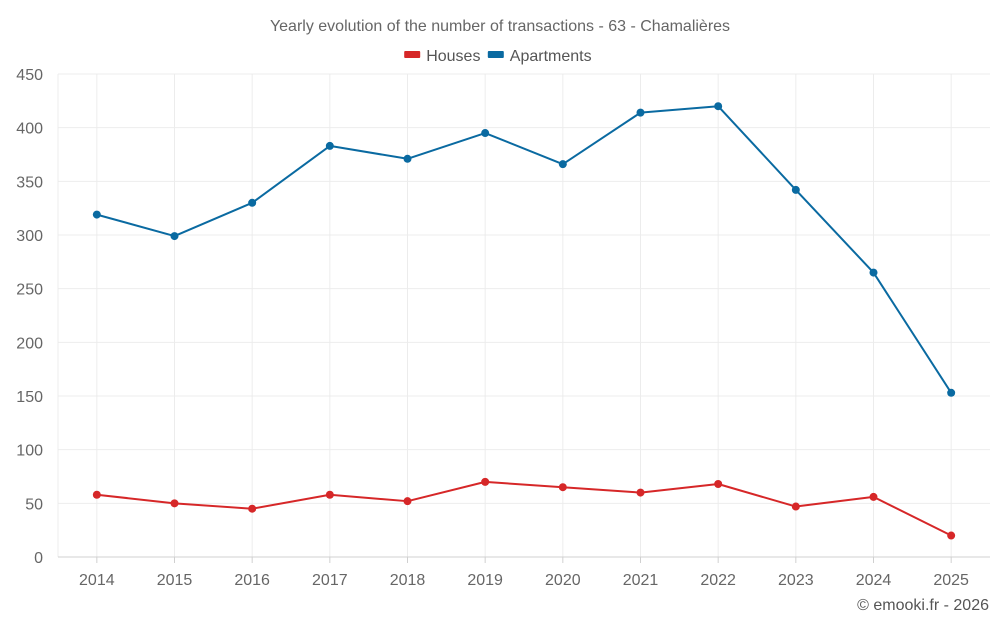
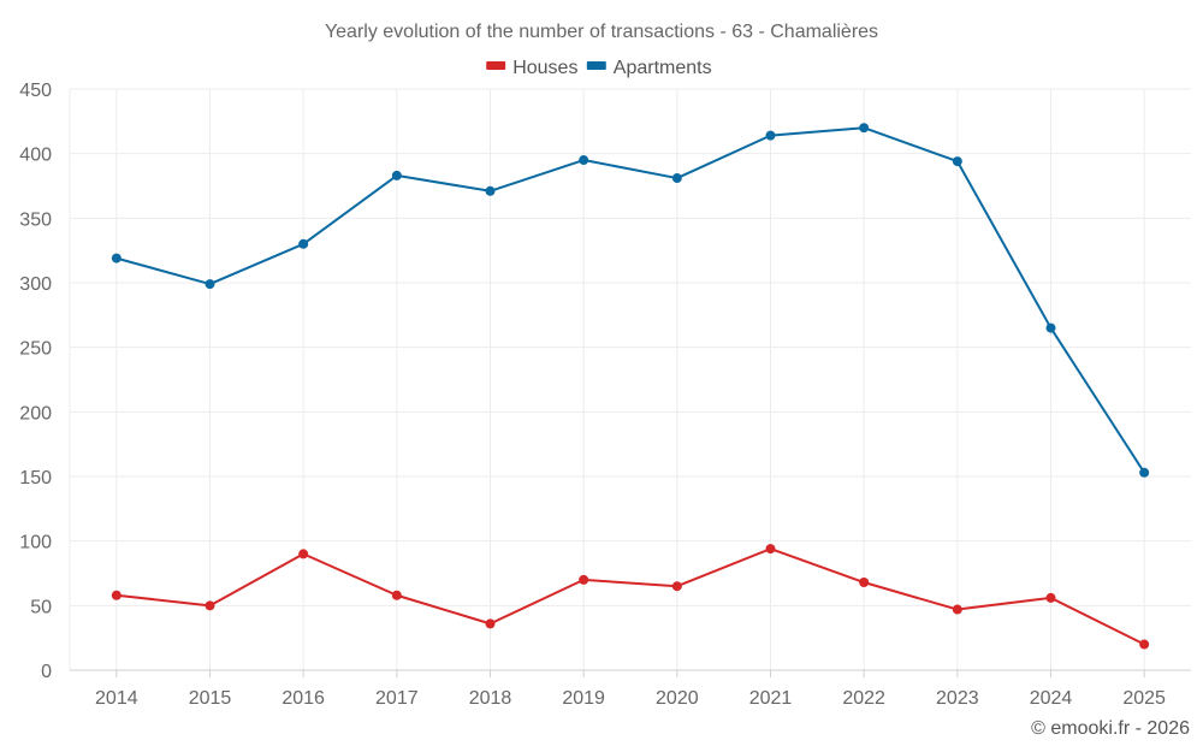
Houses/2016: 45 -> 90
Houses/2018: 52 -> 36
Apartments/2020: 366 -> 381
Houses/2021: 60 -> 94
Apartments/2023: 342 -> 394
